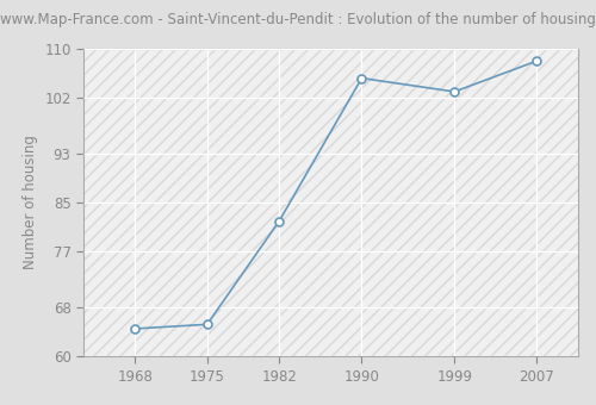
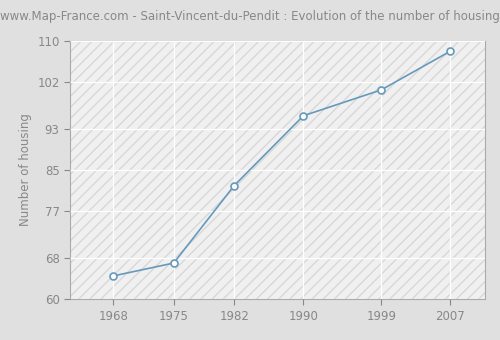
1975: 65.2 -> 67.0
1990: 105.2 -> 95.5
1999: 103.0 -> 100.5
